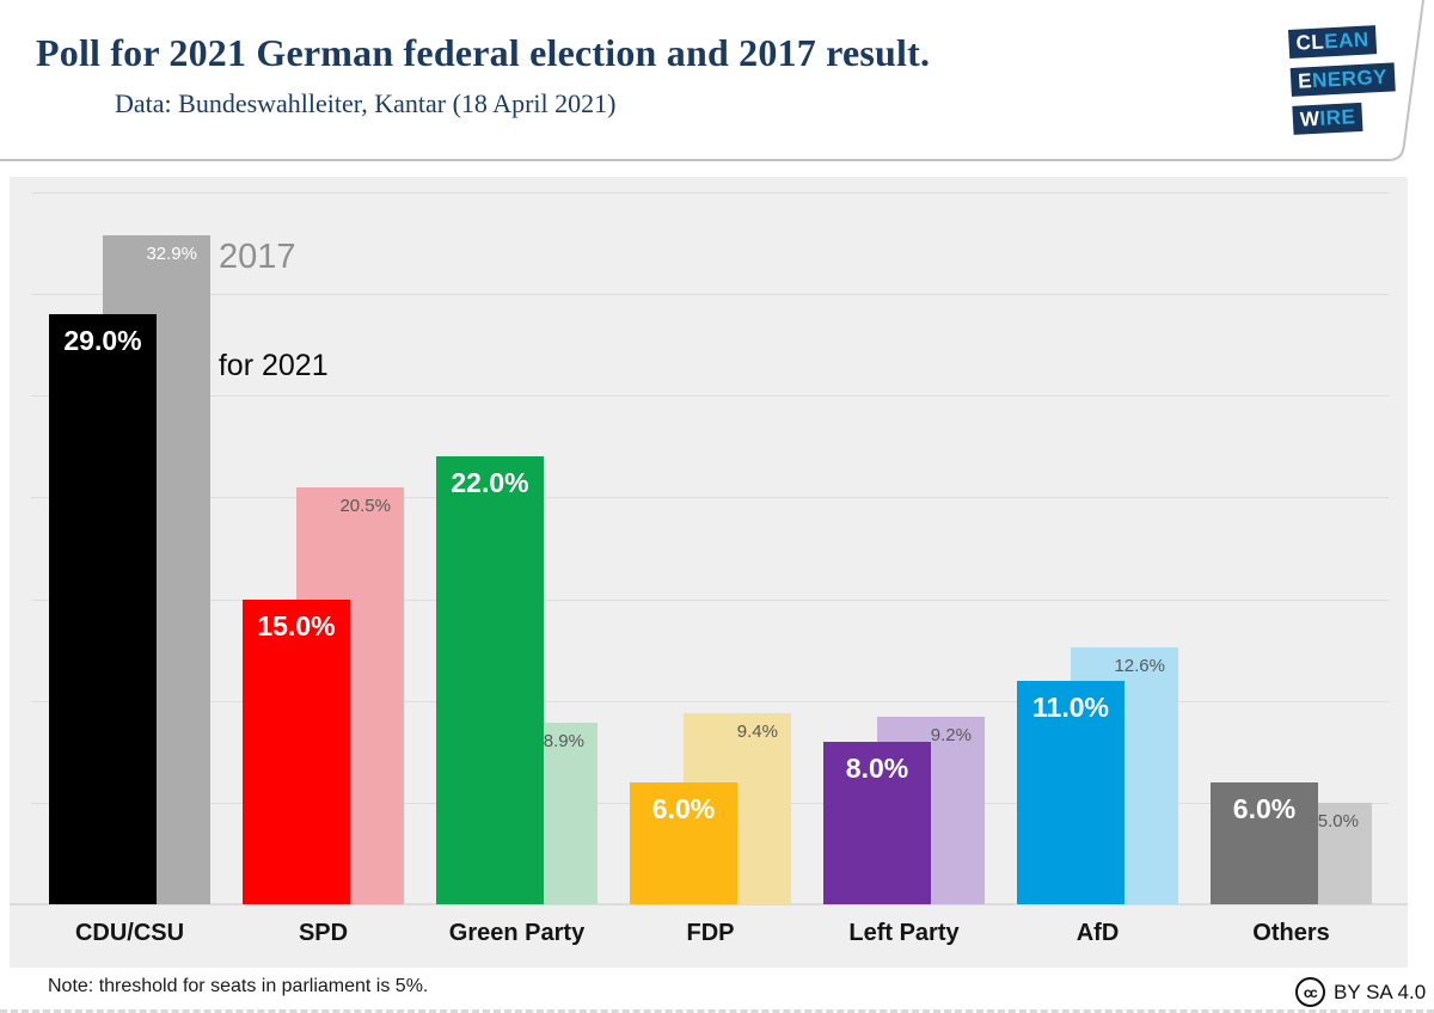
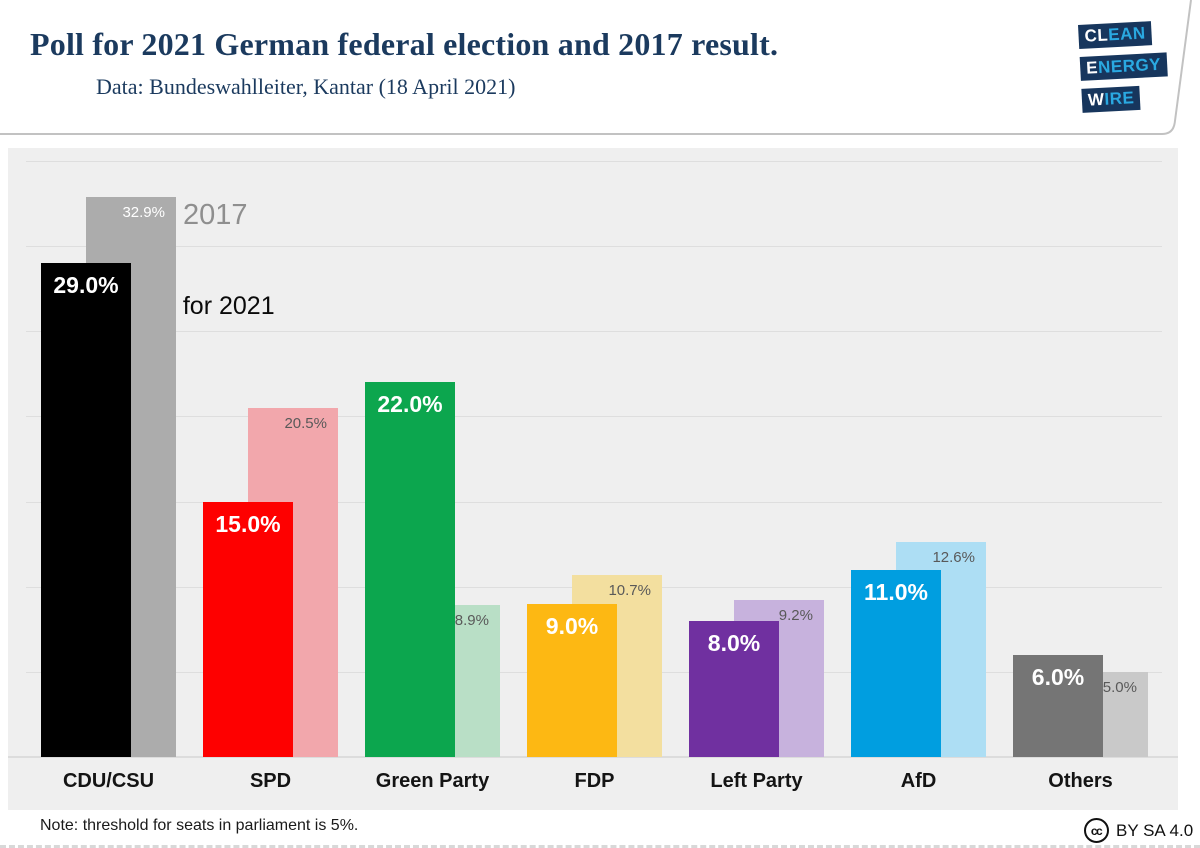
poll for 2021/FDP: 6.0% -> 9.0%
2017/FDP: 9.4% -> 10.7%
